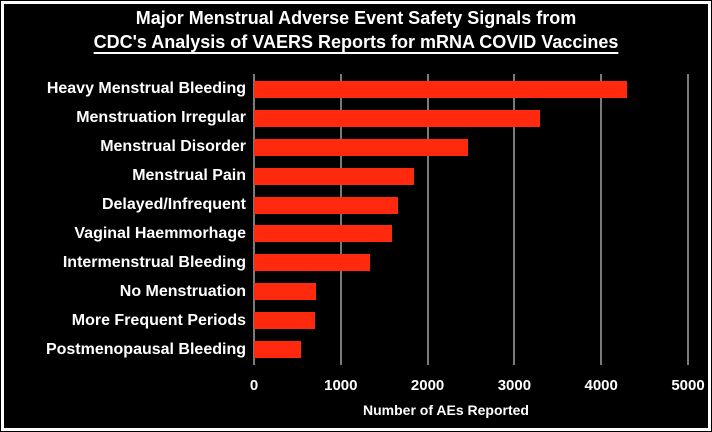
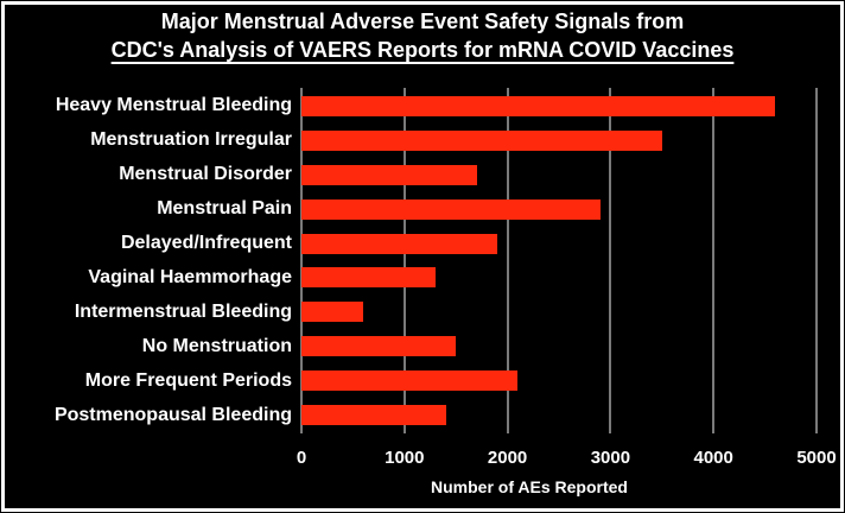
Heavy Menstrual Bleeding: 4300 -> 4600
Menstruation Irregular: 3300 -> 3500
Menstrual Disorder: 2500 -> 1700
Menstrual Pain: 1800 -> 2900
Delayed/Infrequent: 1700 -> 1900
Vaginal Haemmorhage: 1600 -> 1300
Intermenstrual Bleeding: 1300 -> 600
No Menstruation: 700 -> 1500
More Frequent Periods: 700 -> 2100
Postmenopausal Bleeding: 500 -> 1400
